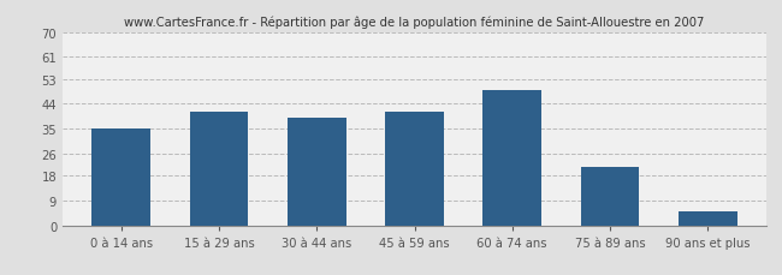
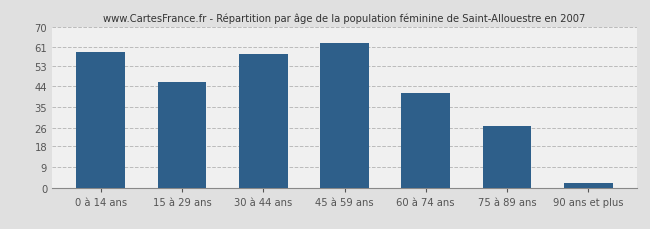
0 à 14 ans: 35 -> 59
15 à 29 ans: 41 -> 46
30 à 44 ans: 39 -> 58
45 à 59 ans: 41 -> 63
60 à 74 ans: 49 -> 41
75 à 89 ans: 21 -> 27
90 ans et plus: 5 -> 2
